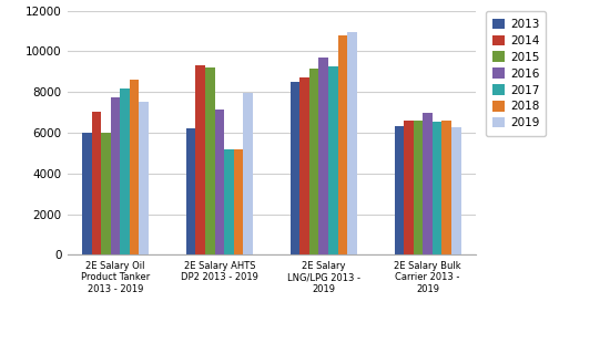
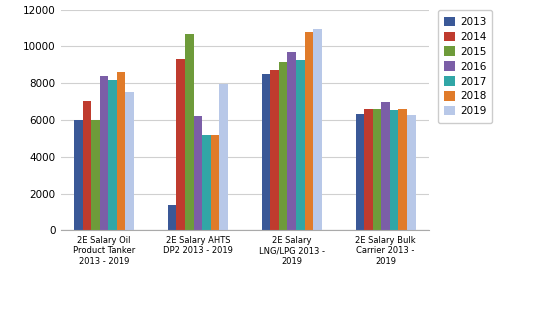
2016/2E Salary Oil Product Tanker 2013 - 2019: 7800 -> 8400
2013/2E Salary AHTS DP2 2013 - 2019: 6200 -> 1400
2015/2E Salary AHTS DP2 2013 - 2019: 9200 -> 10700
2016/2E Salary AHTS DP2 2013 - 2019: 7200 -> 6200
